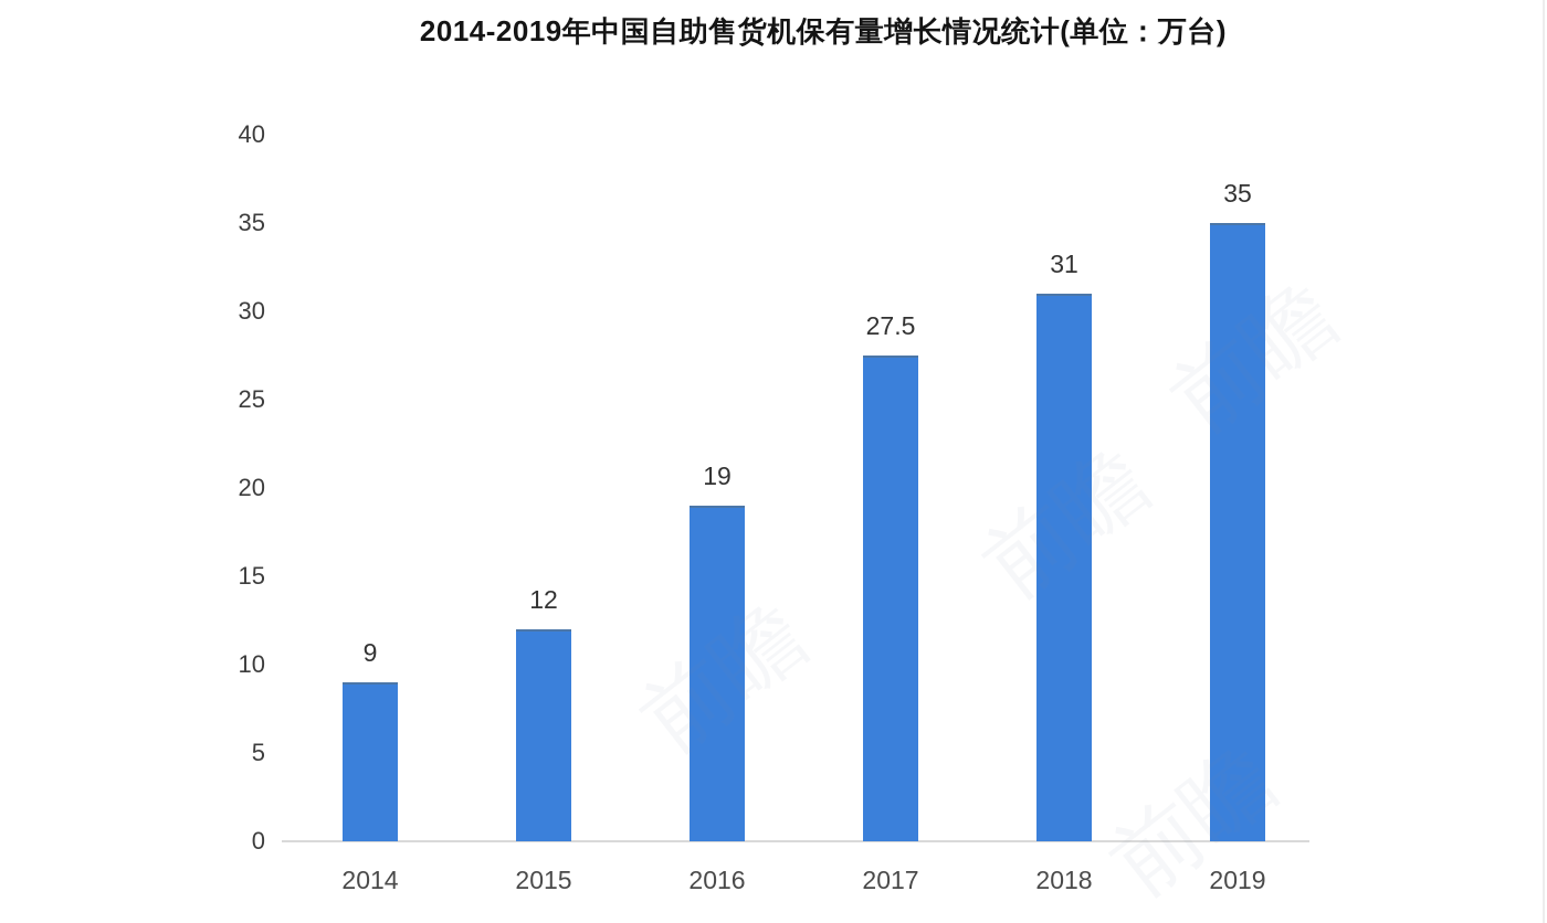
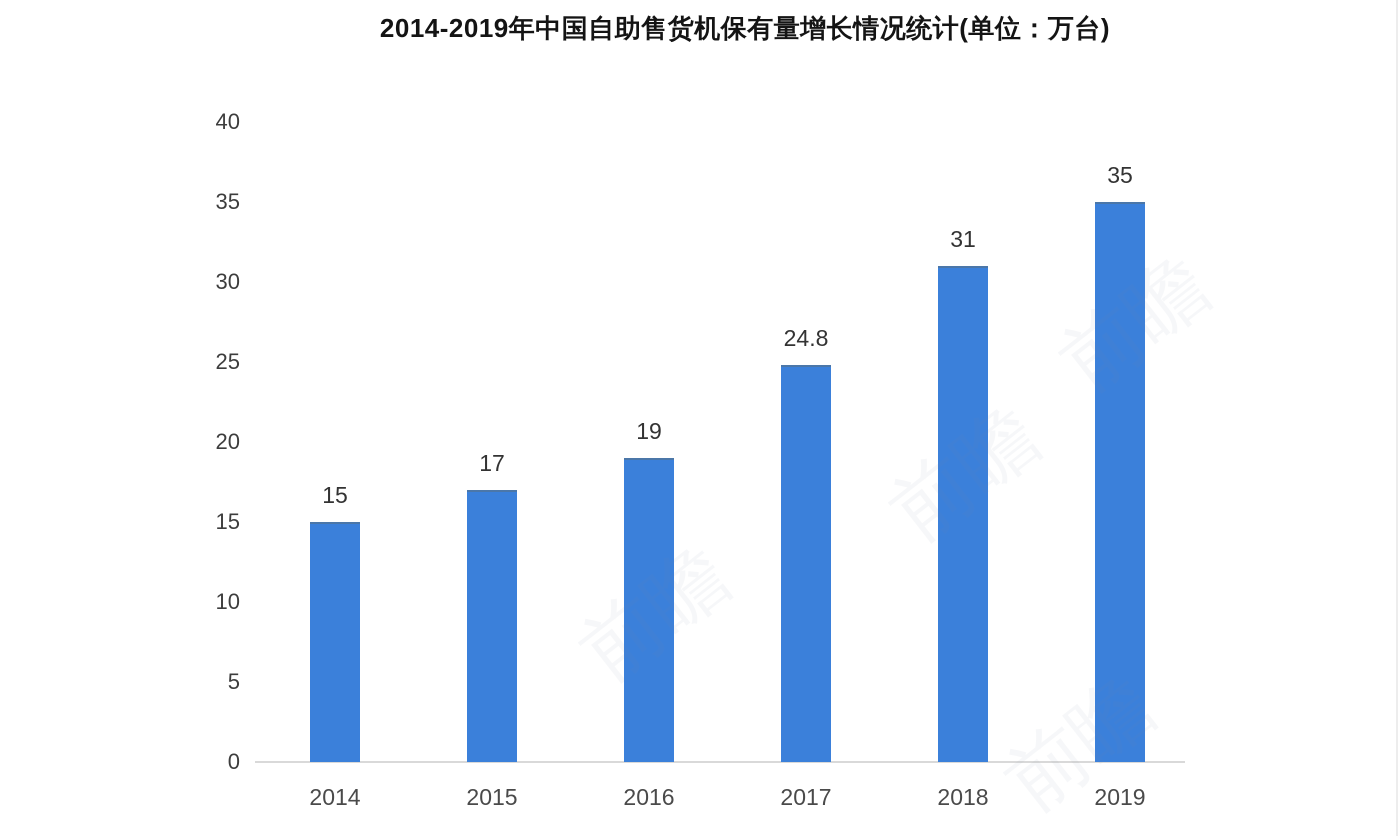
2014: 9 -> 15
2015: 12 -> 17
2017: 27.5 -> 24.8
